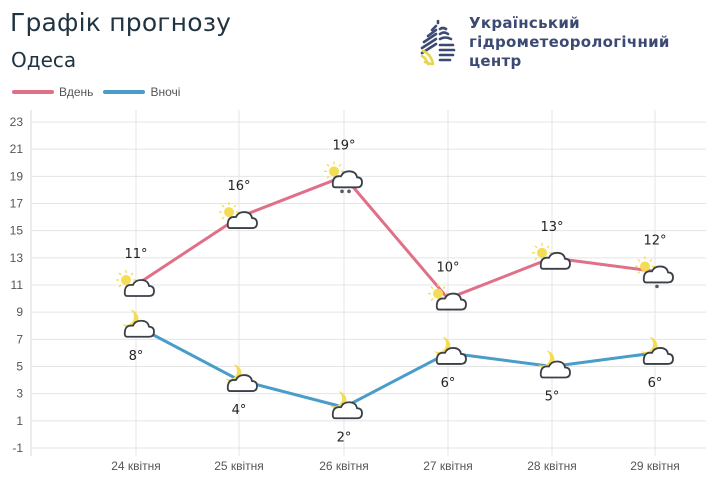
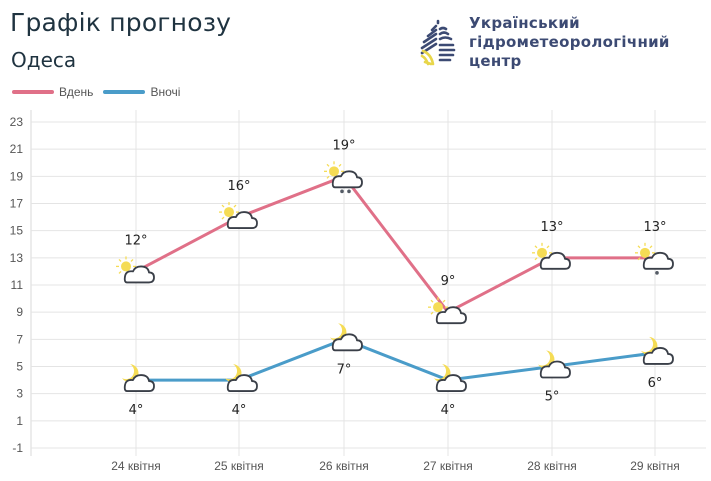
Вдень/24 квітня: 11° -> 12°
Вночі/24 квітня: 8° -> 4°
Вночі/26 квітня: 2° -> 7°
Вдень/27 квітня: 10° -> 9°
Вночі/27 квітня: 6° -> 4°
Вдень/29 квітня: 12° -> 13°
